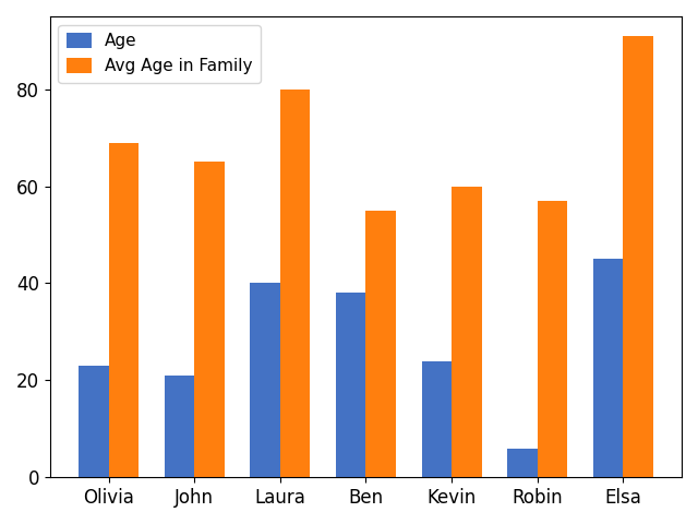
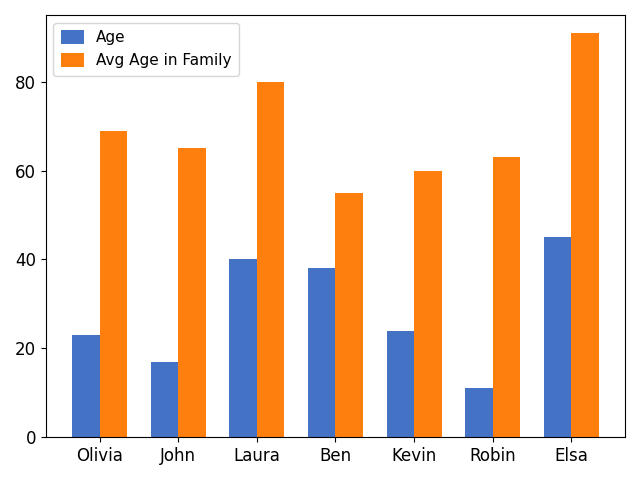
Age/John: 21 -> 17
Age/Robin: 6 -> 11
Avg Age in Family/Robin: 57 -> 63
